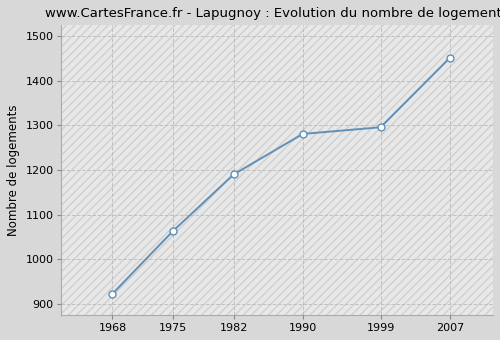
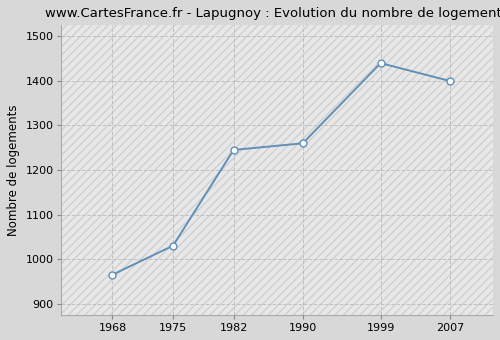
1968: 922 -> 965
1975: 1063 -> 1030
1982: 1190 -> 1245
1990: 1281 -> 1260
1999: 1296 -> 1440
2007: 1452 -> 1400
